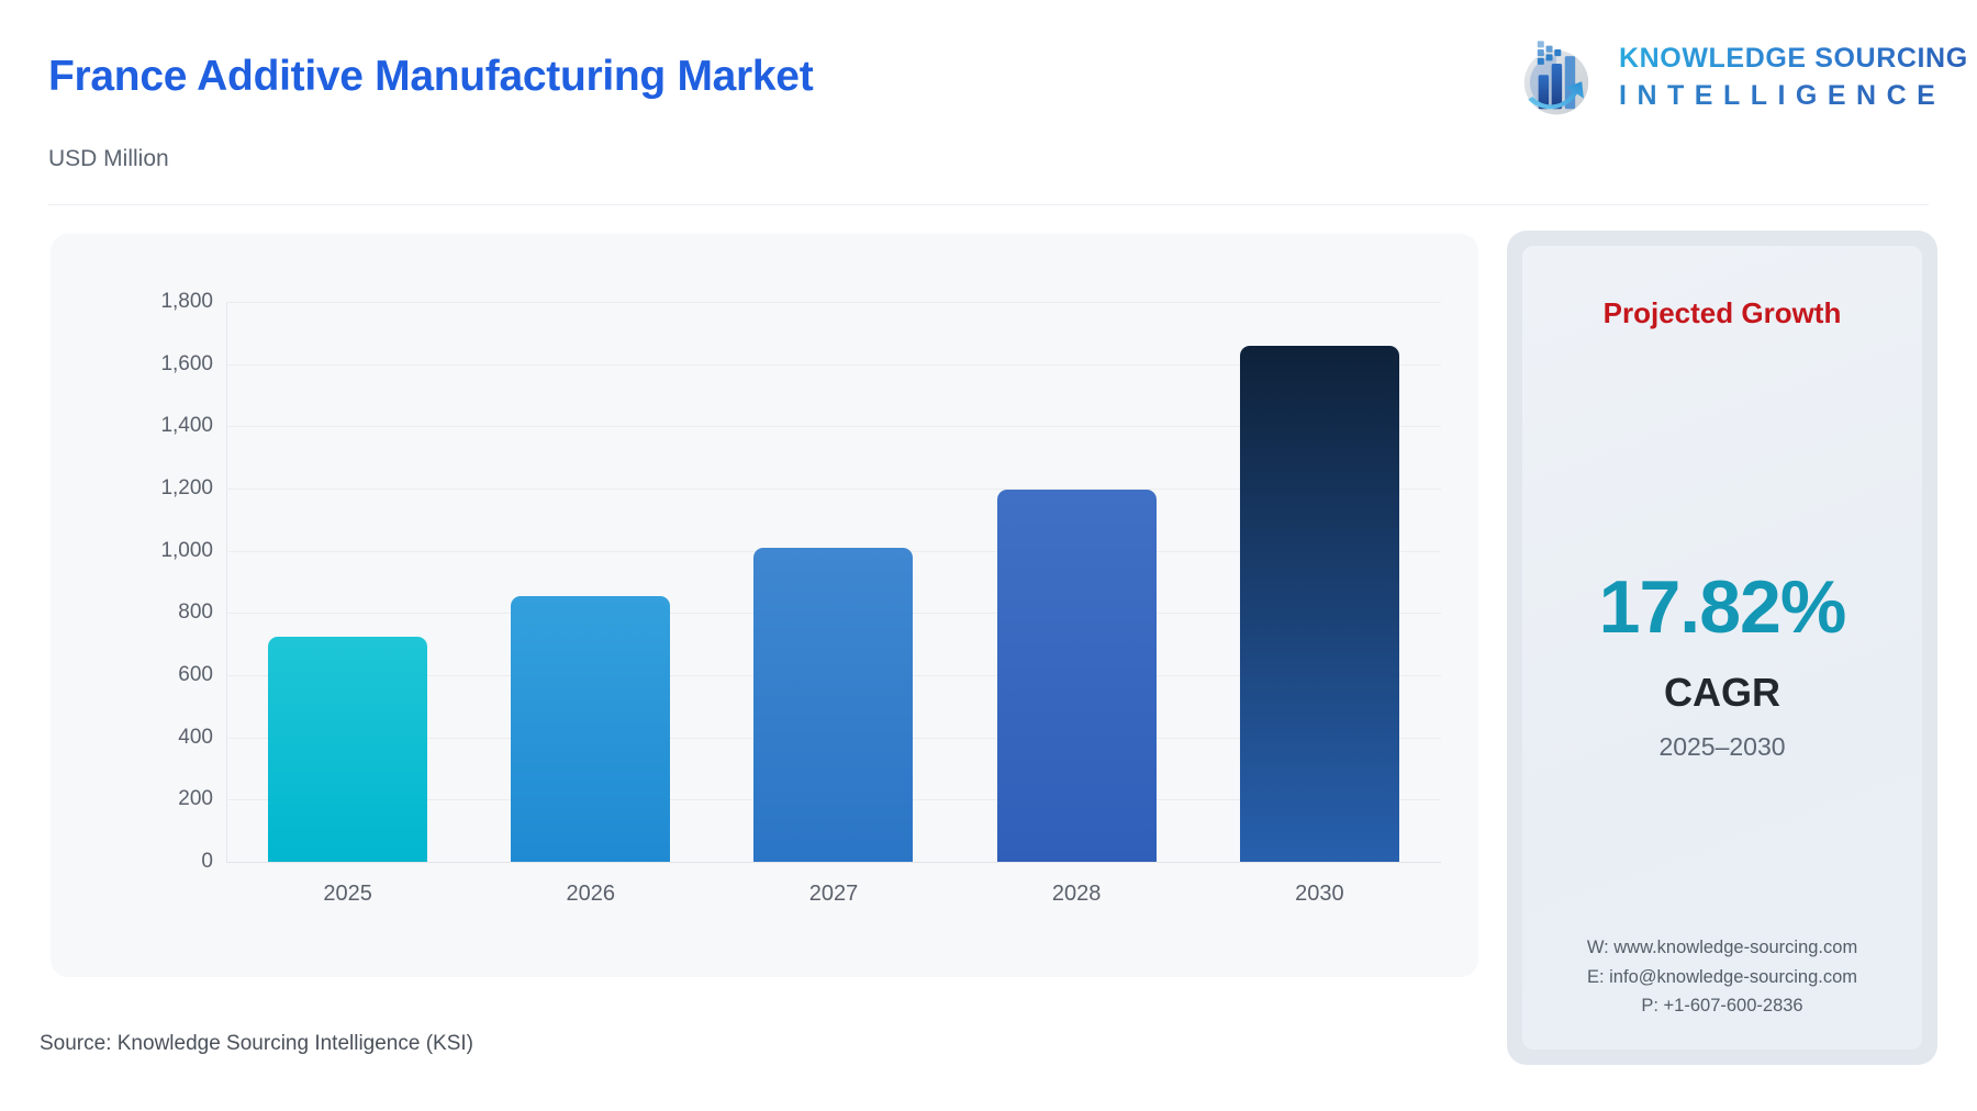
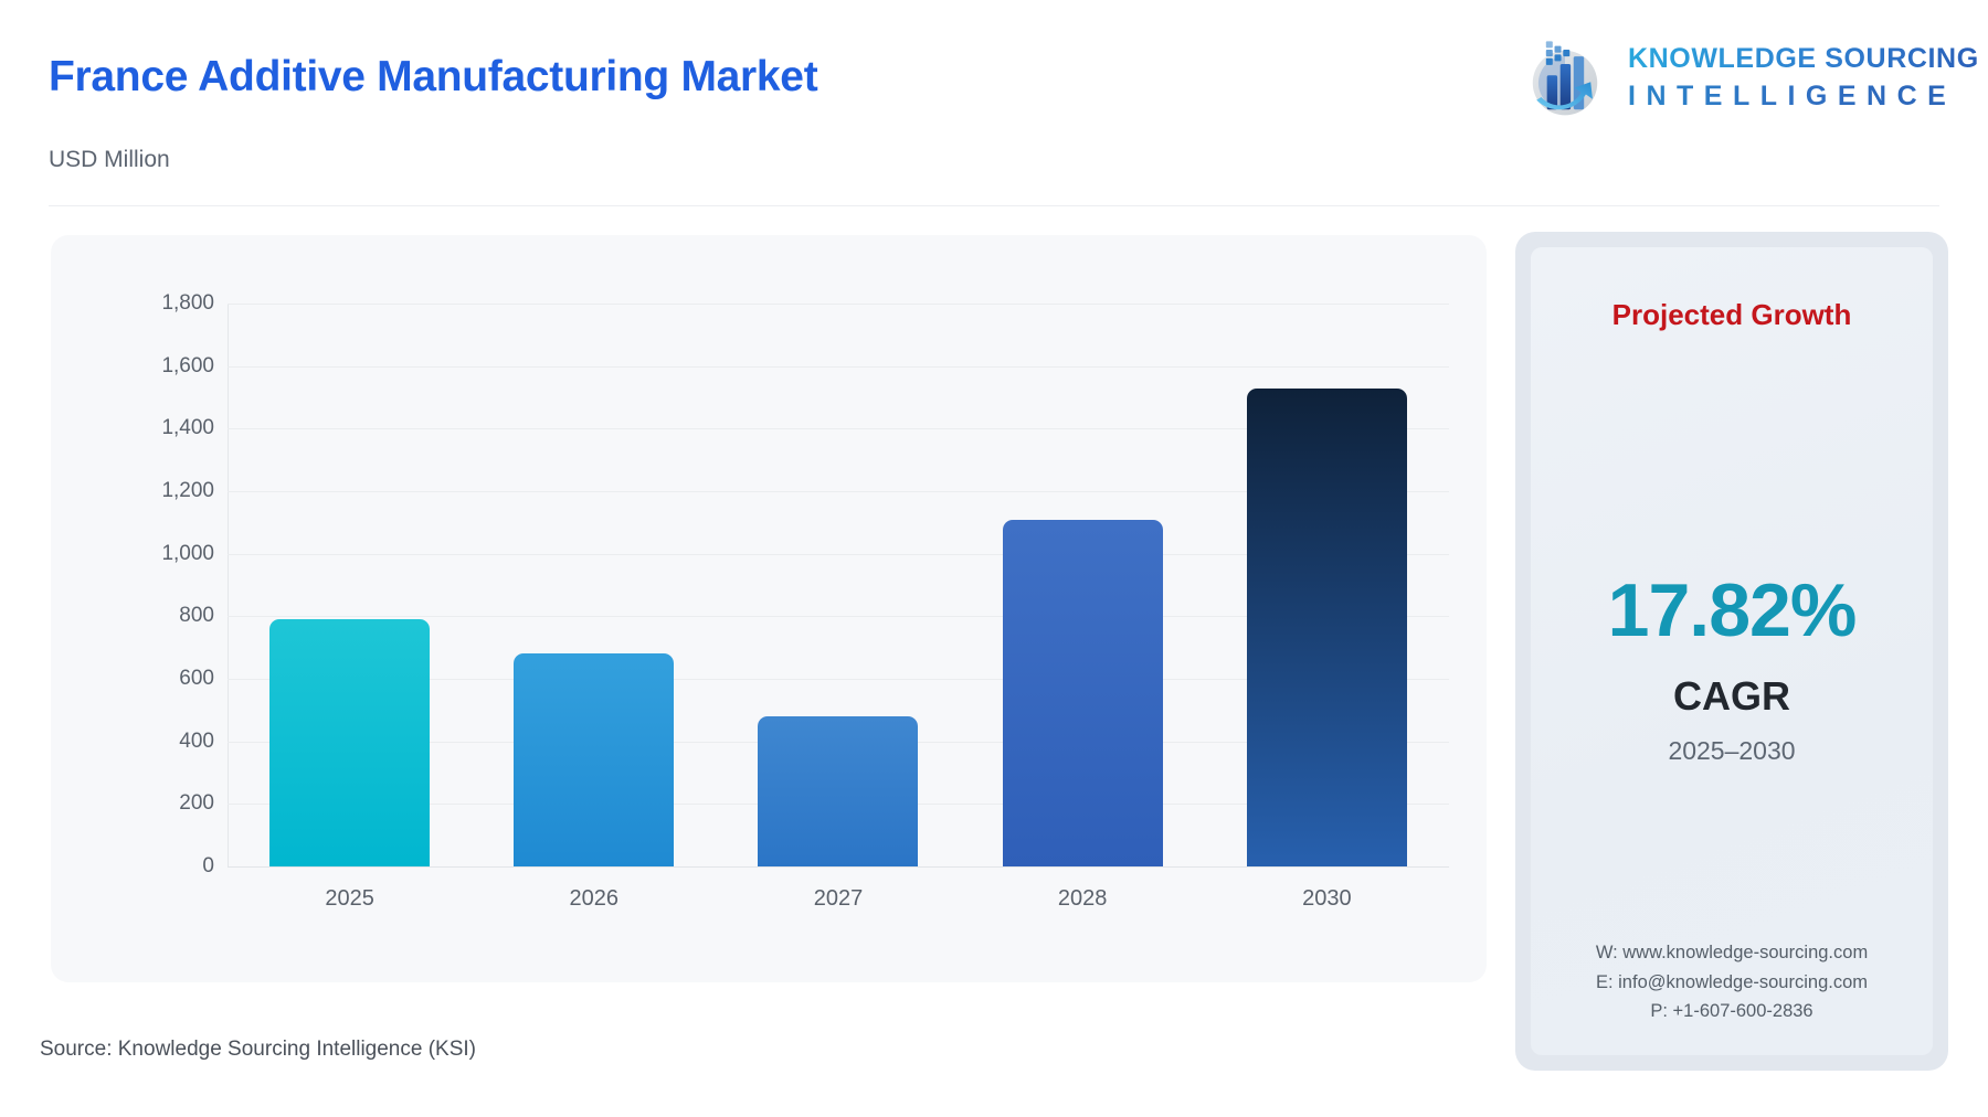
2025: 720 -> 790
2026: 860 -> 680
2027: 1010 -> 480
2028: 1200 -> 1110
2030: 1660 -> 1530
